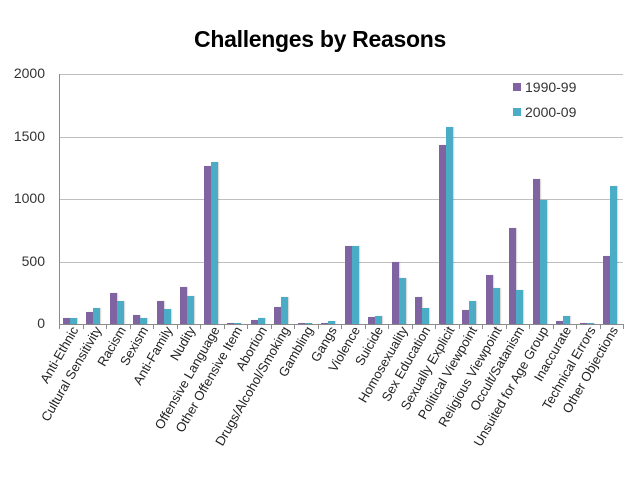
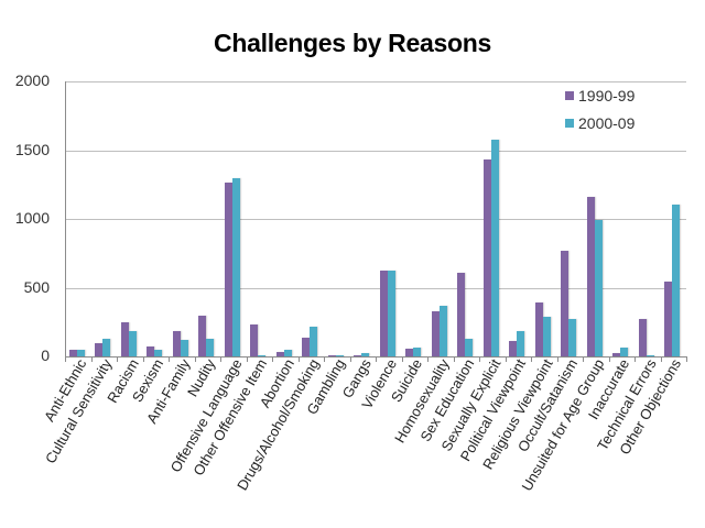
2000-09/Nudity: 220 -> 130
1990-99/Other Offensive Item: 10 -> 230
1990-99/Homosexuality: 500 -> 330
1990-99/Sex Education: 220 -> 610
1990-99/Technical Errors: 10 -> 270
